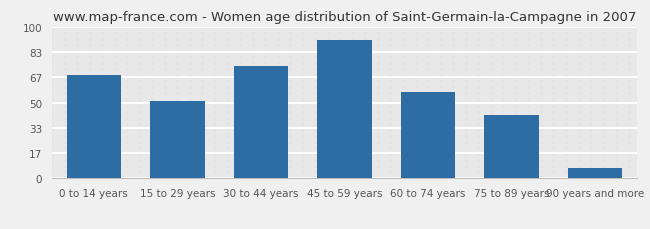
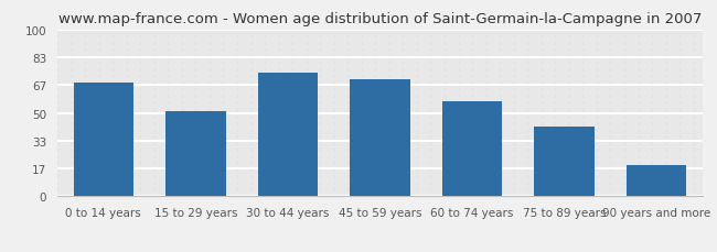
45 to 59 years: 91 -> 70
90 years and more: 7 -> 19
